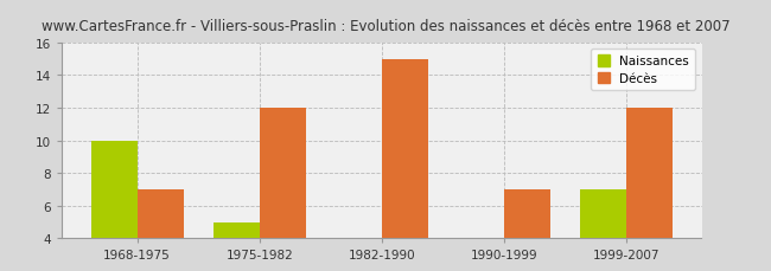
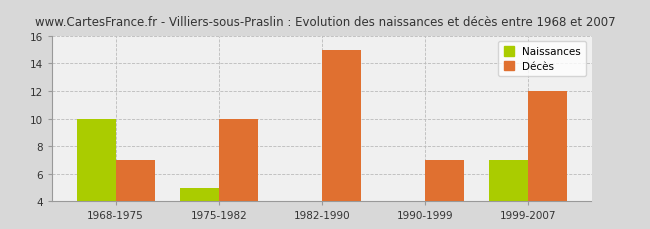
Décès/1975-1982: 12 -> 10
